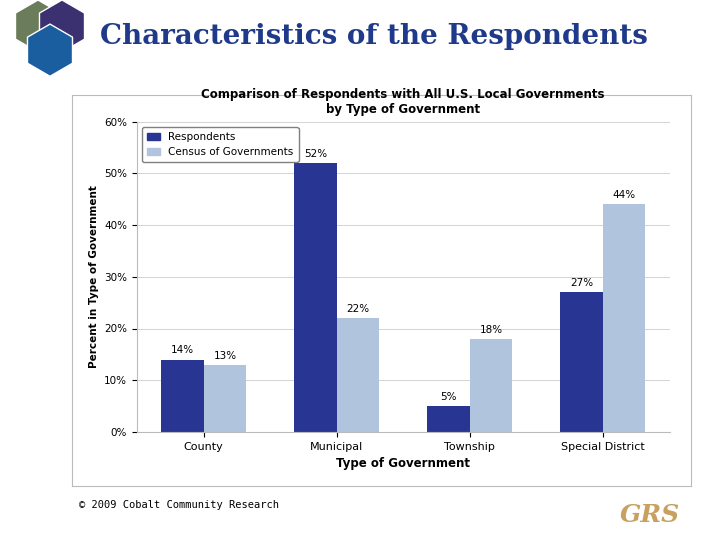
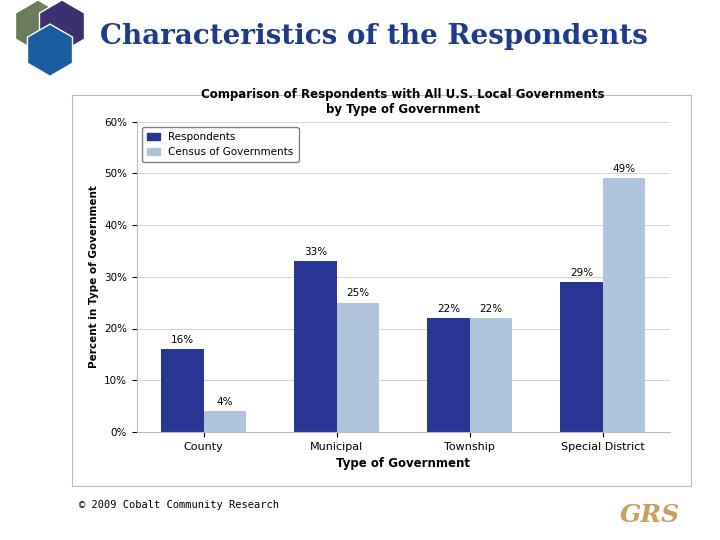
Respondents/County: 14% -> 16%
Census of Governments/County: 13% -> 4%
Respondents/Municipal: 52% -> 33%
Census of Governments/Municipal: 22% -> 25%
Respondents/Township: 5% -> 22%
Census of Governments/Township: 18% -> 22%
Respondents/Special District: 27% -> 29%
Census of Governments/Special District: 44% -> 49%
